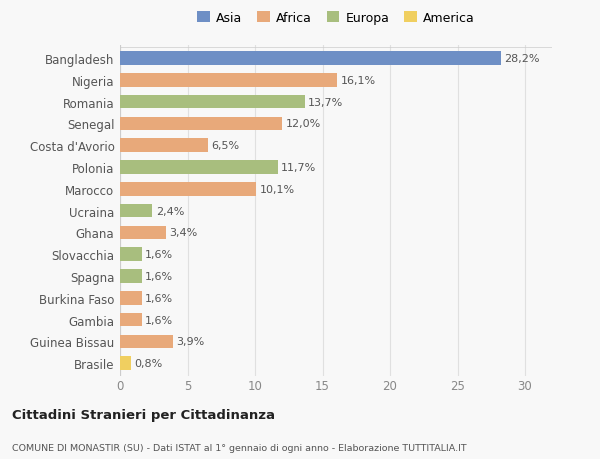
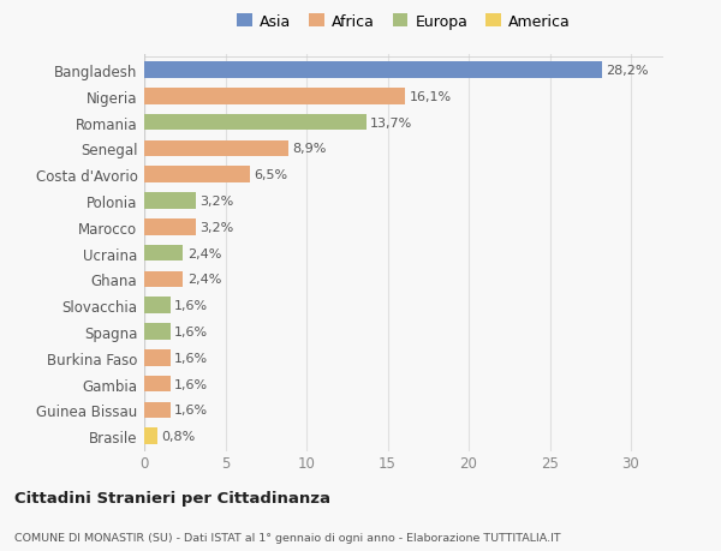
Senegal: 12,0% -> 8,9%
Polonia: 11,7% -> 3,2%
Marocco: 10,1% -> 3,2%
Ghana: 3,4% -> 2,4%
Guinea Bissau: 3,9% -> 1,6%
